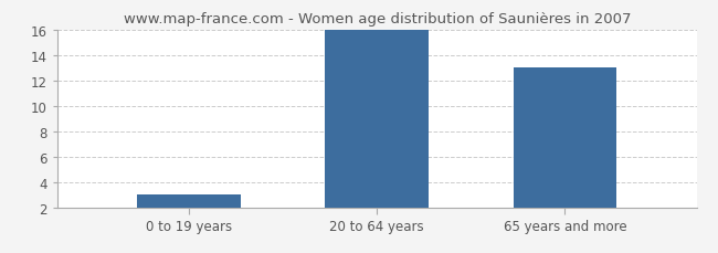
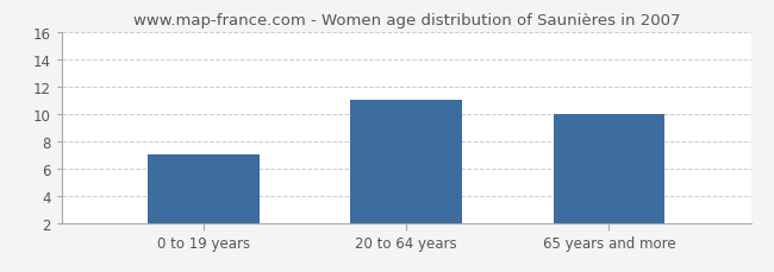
0 to 19 years: 3 -> 7
20 to 64 years: 16 -> 11
65 years and more: 13 -> 10
